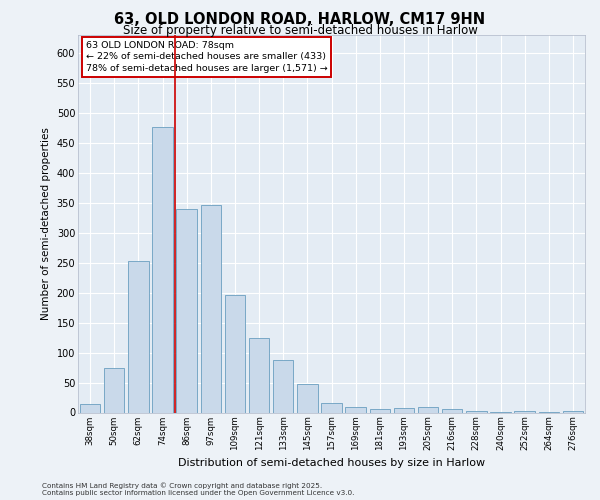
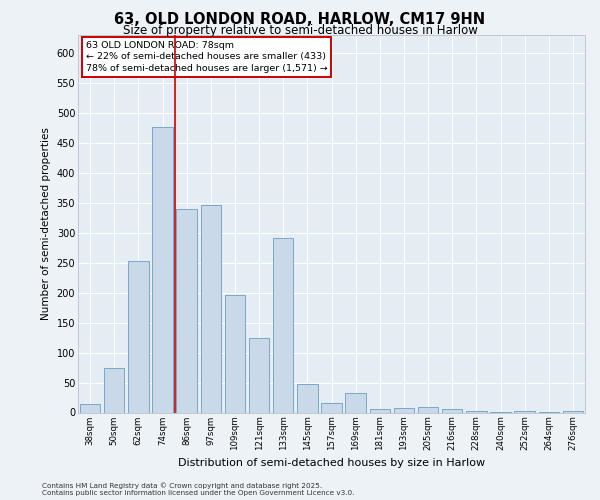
133sqm: 87 -> 292
169sqm: 9 -> 32
